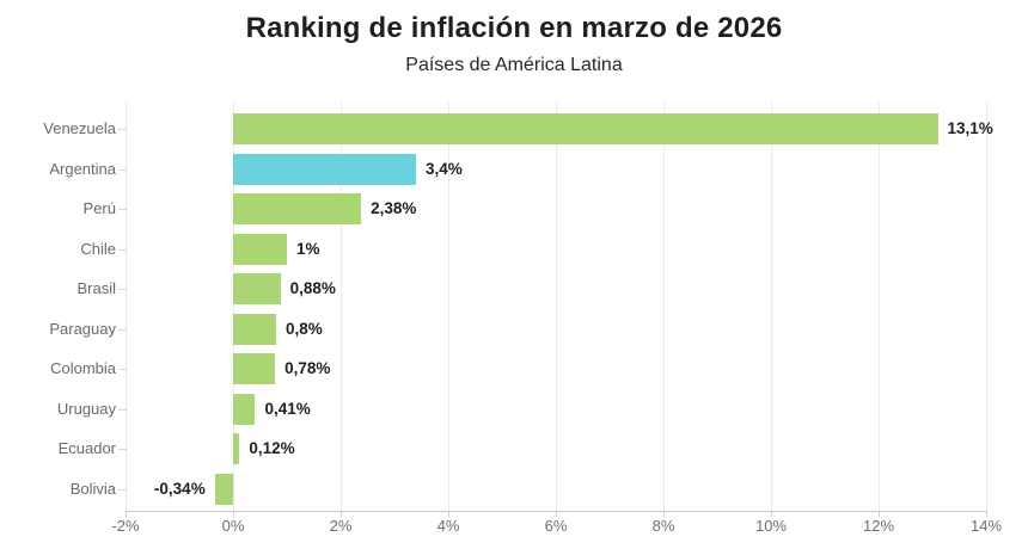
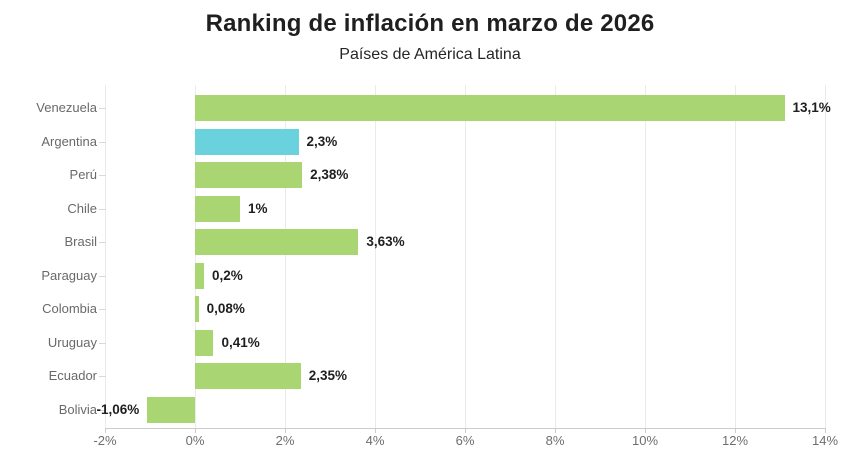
Argentina: 3,4% -> 2,3%
Brasil: 0,88% -> 3,63%
Paraguay: 0,8% -> 0,2%
Colombia: 0,78% -> 0,08%
Ecuador: 0,12% -> 2,35%
Bolivia: -0,34% -> -1,06%
